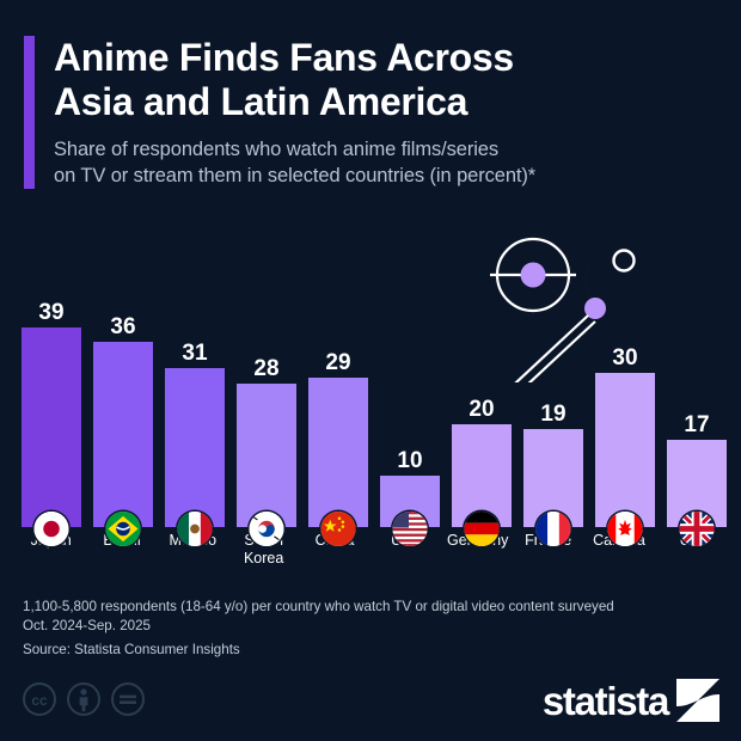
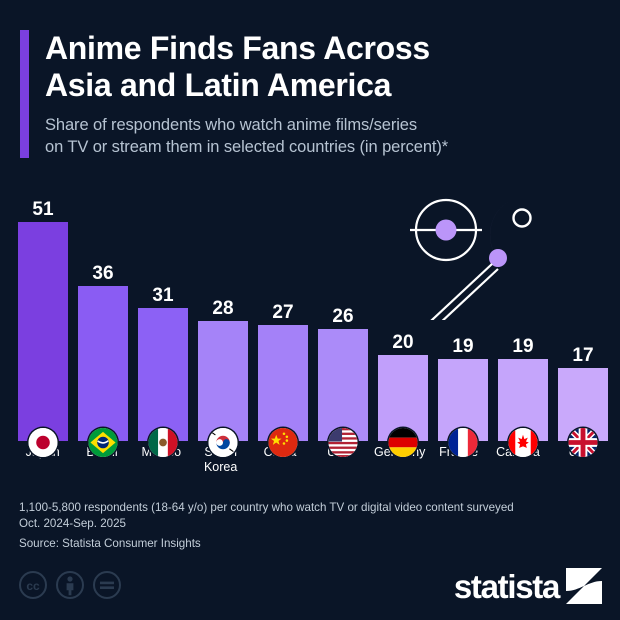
Japan: 39 -> 51
China: 29 -> 27
U.S.: 10 -> 26
Canada: 30 -> 19
